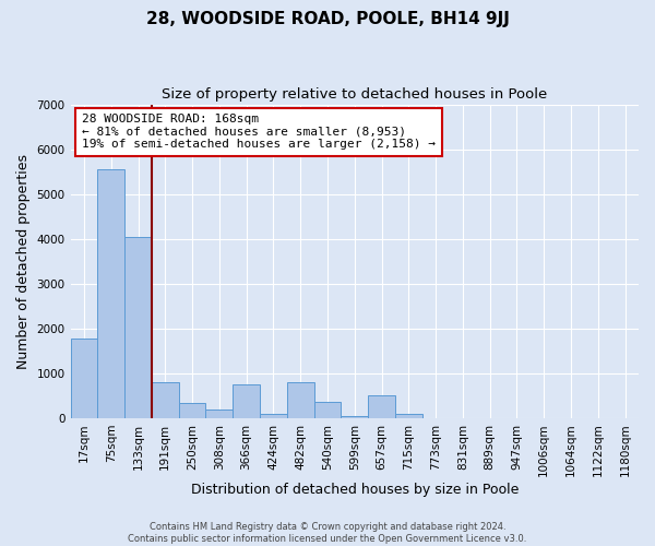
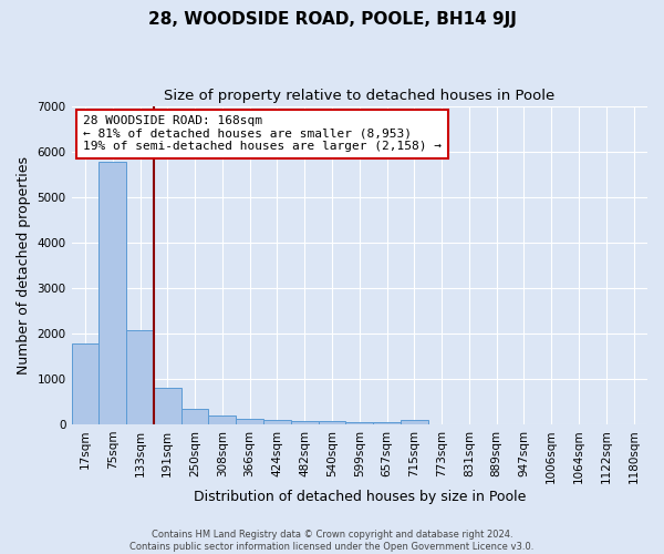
75sqm: 5550 -> 5780
133sqm: 4050 -> 2060
366sqm: 750 -> 120
482sqm: 800 -> 70
540sqm: 350 -> 60
657sqm: 500 -> 40
